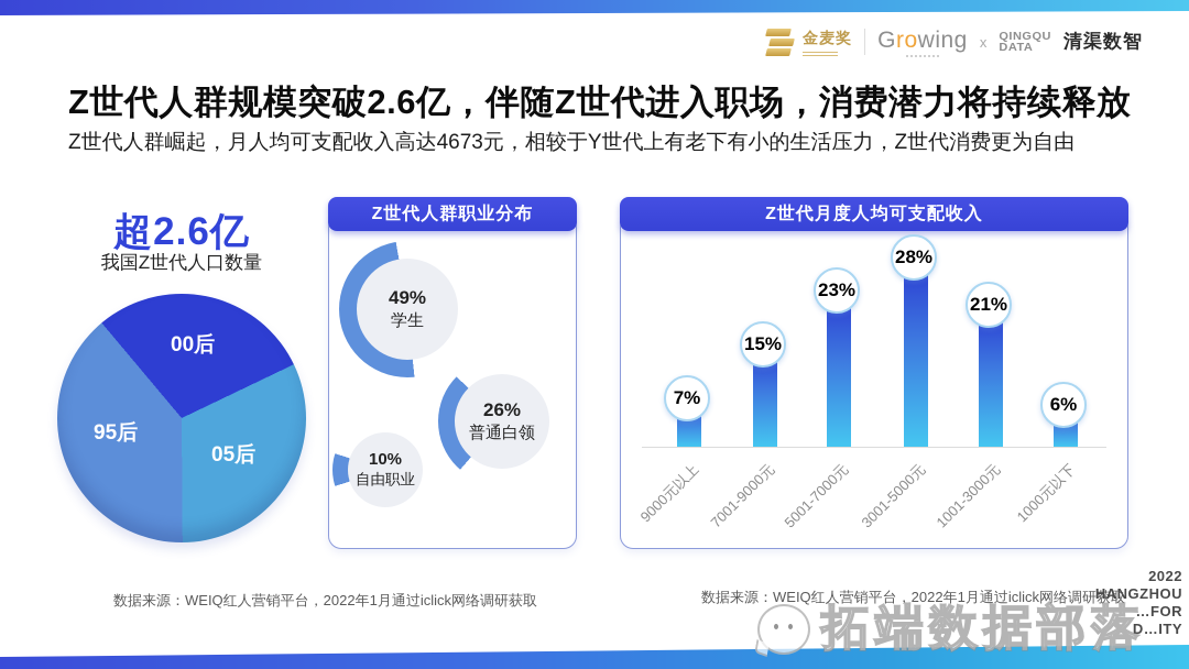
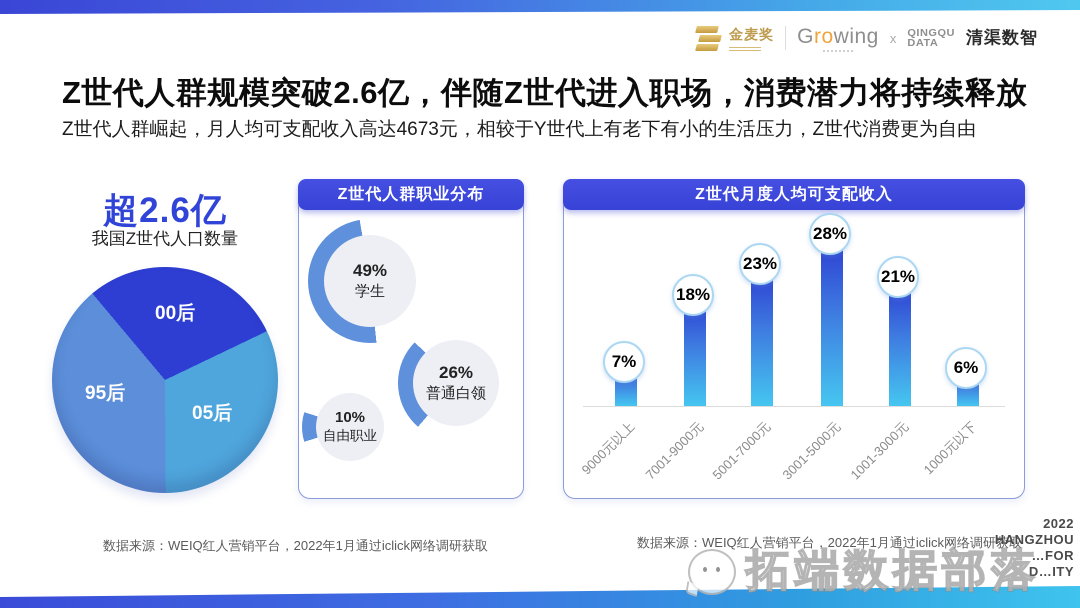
Z世代月度人均可支配收入/7001-9000元: 15% -> 18%
